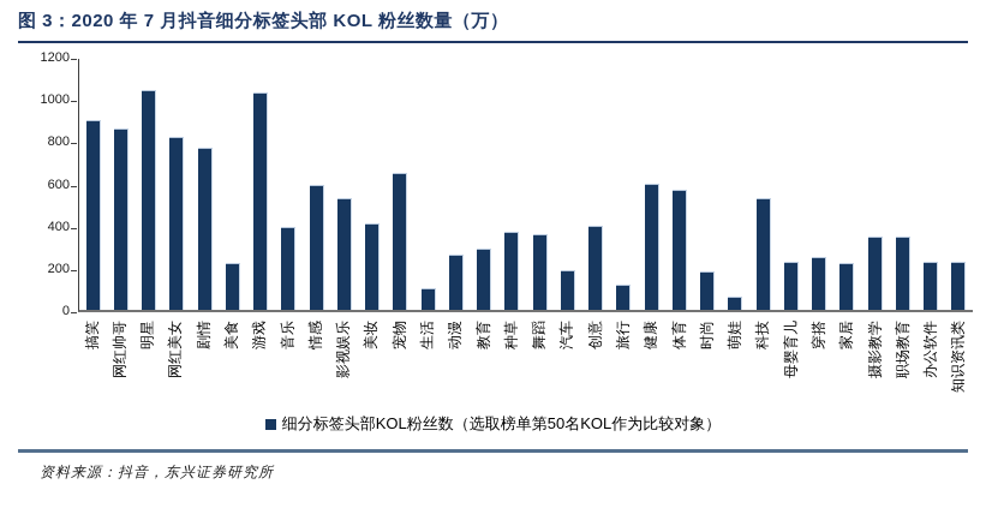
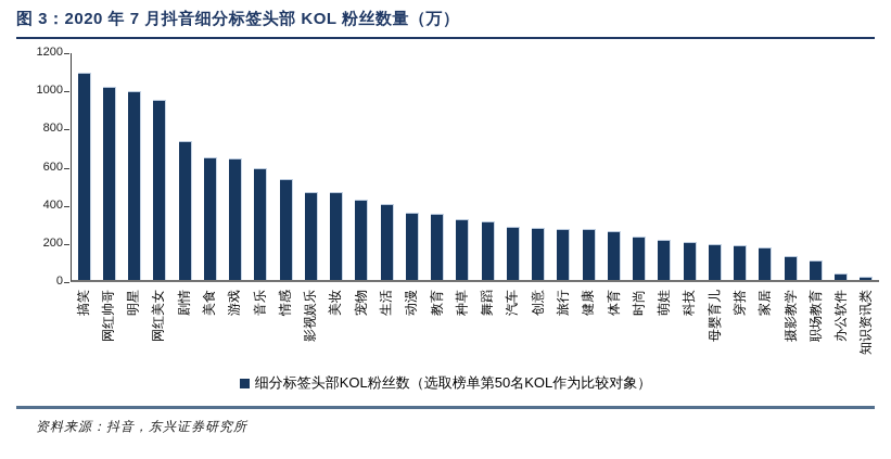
搞笑: 900 -> 1080
网红帅哥: 860 -> 1020
明星: 1040 -> 990
网红美女: 820 -> 940
剧情: 770 -> 730
美食: 220 -> 640
游戏: 1030 -> 640
音乐: 390 -> 580
情感: 590 -> 530
影视娱乐: 530 -> 460
美妆: 410 -> 460
宠物: 650 -> 420
生活: 100 -> 400
动漫: 260 -> 360
教育: 290 -> 340
种草: 370 -> 320
舞蹈: 360 -> 310
汽车: 190 -> 280
创意: 400 -> 280
旅行: 120 -> 260
健康: 600 -> 260
体育: 570 -> 260
时尚: 180 -> 230
萌娃: 60 -> 210
科技: 530 -> 200
母婴育儿: 230 -> 190
穿搭: 250 -> 180
家居: 220 -> 170
摄影教学: 350 -> 120
职场教育: 350 -> 100
办公软件: 230 -> 40
知识资讯类: 230 -> 20
